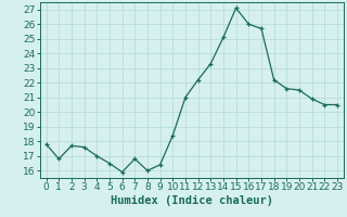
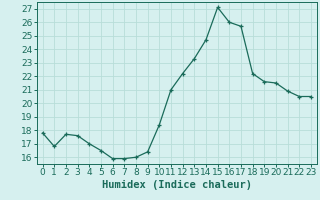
7: 16.8 -> 15.9
14: 25.1 -> 24.7
